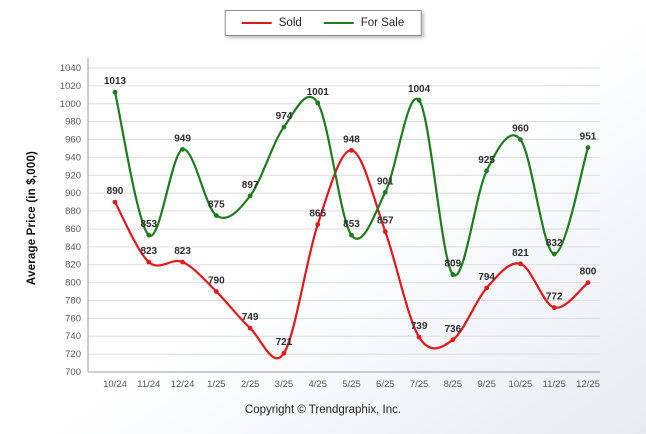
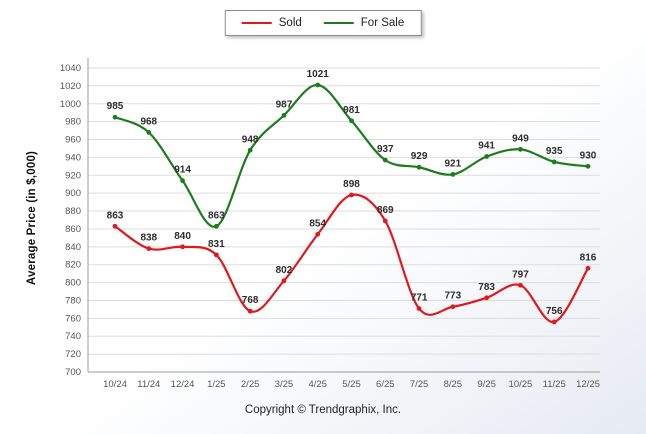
Sold/10/24: 890 -> 863
For Sale/10/24: 1013 -> 985
Sold/11/24: 823 -> 838
For Sale/11/24: 853 -> 968
Sold/12/24: 823 -> 840
For Sale/12/24: 949 -> 914
Sold/1/25: 790 -> 831
For Sale/1/25: 875 -> 863
Sold/2/25: 749 -> 768
For Sale/2/25: 897 -> 948
Sold/3/25: 721 -> 802
For Sale/3/25: 974 -> 987
Sold/4/25: 865 -> 854
For Sale/4/25: 1001 -> 1021
Sold/5/25: 948 -> 898
For Sale/5/25: 853 -> 981
Sold/6/25: 857 -> 869
For Sale/6/25: 901 -> 937
Sold/7/25: 739 -> 771
For Sale/7/25: 1004 -> 929
Sold/8/25: 736 -> 773
For Sale/8/25: 809 -> 921
Sold/9/25: 794 -> 783
For Sale/9/25: 925 -> 941
Sold/10/25: 821 -> 797
For Sale/10/25: 960 -> 949
Sold/11/25: 772 -> 756
For Sale/11/25: 832 -> 935
Sold/12/25: 800 -> 816
For Sale/12/25: 951 -> 930
